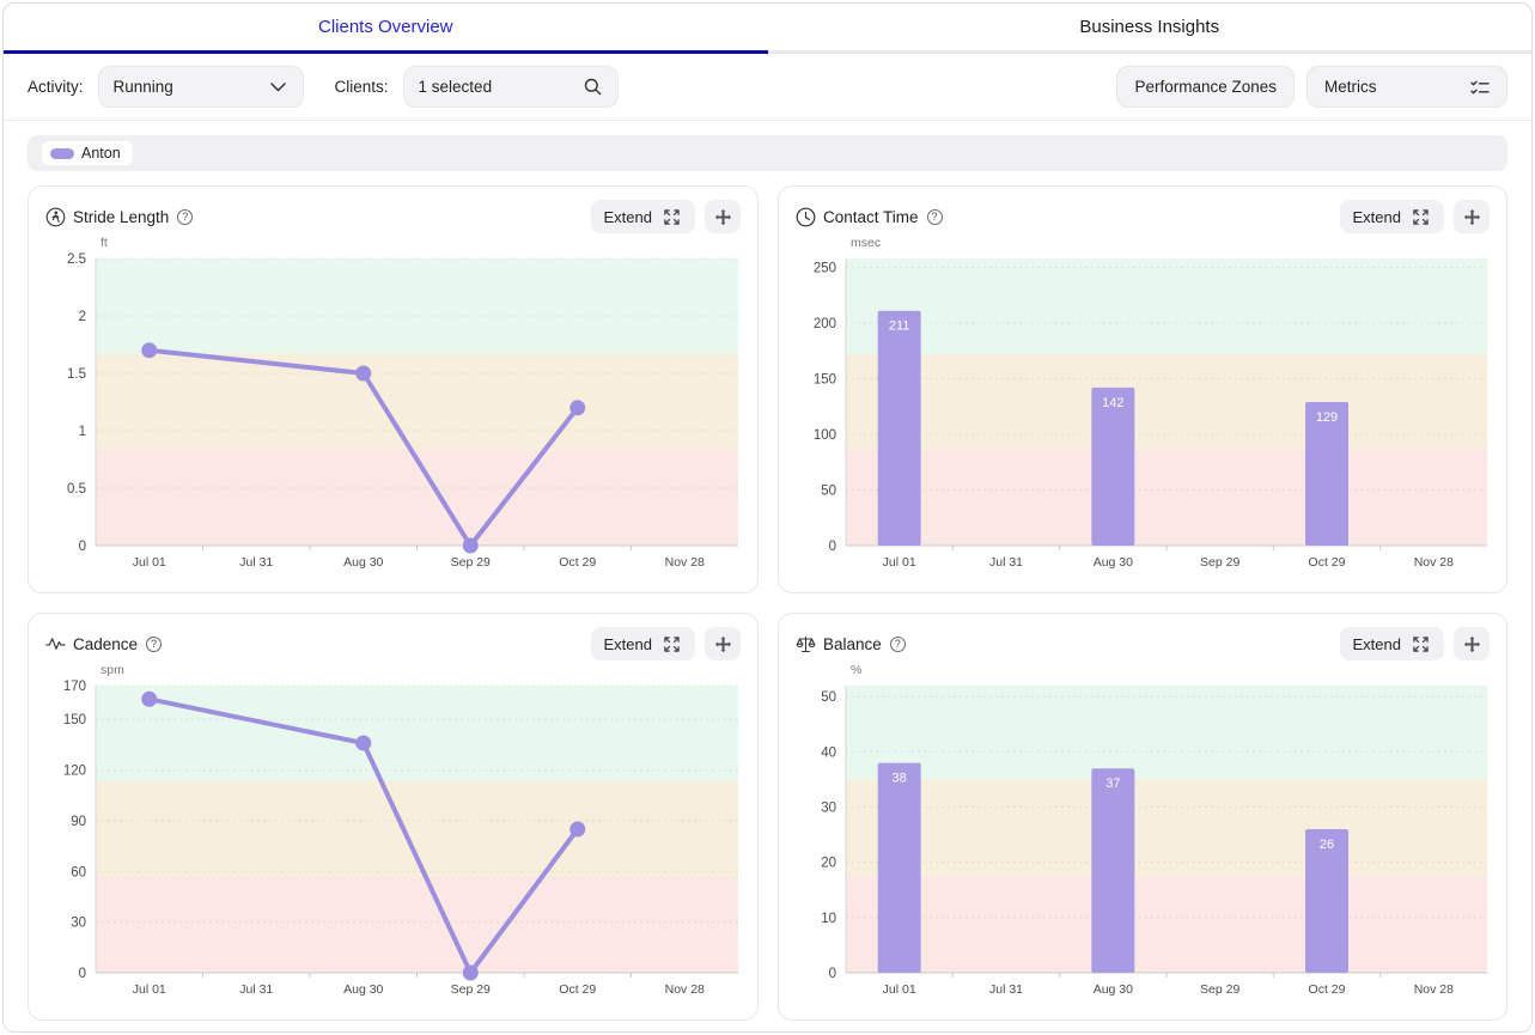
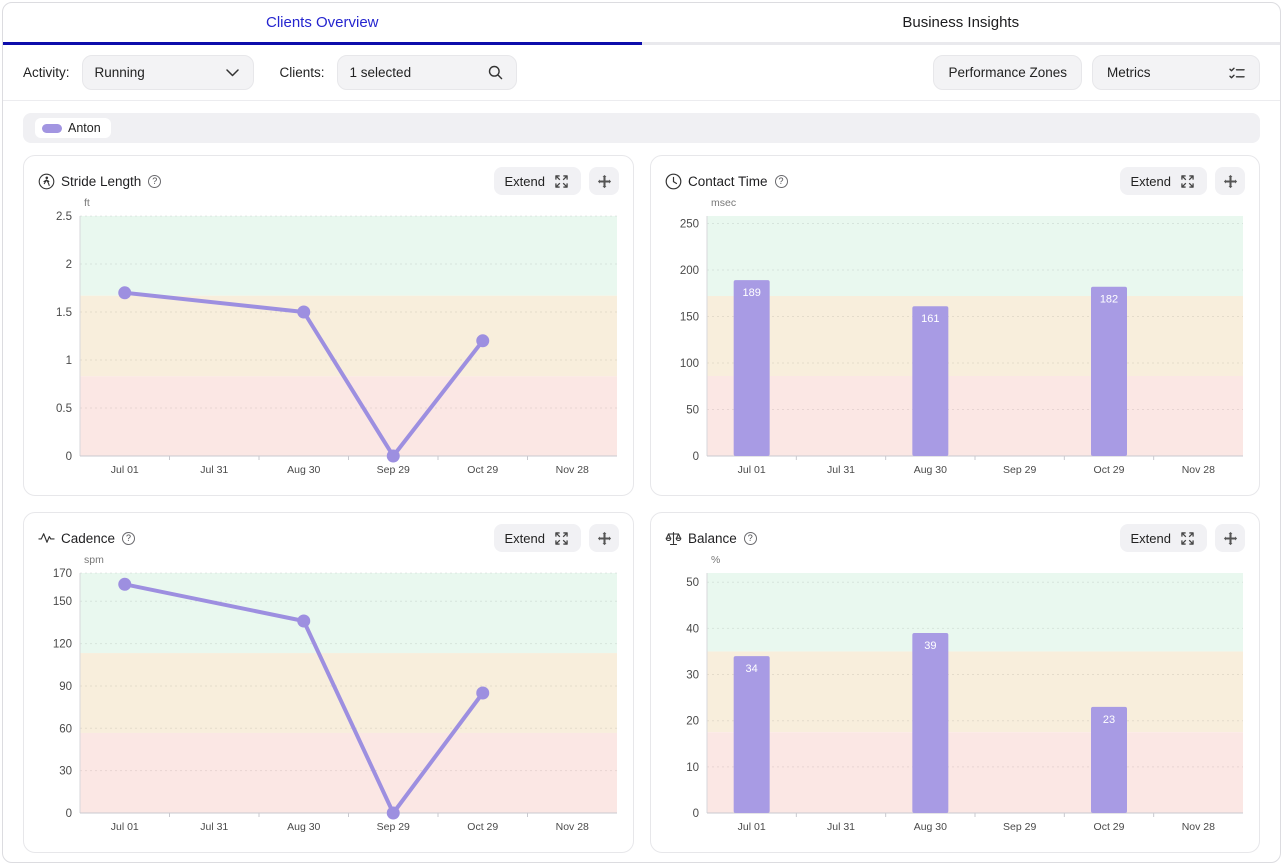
Contact Time/Jul 01: 211 -> 189
Contact Time/Aug 30: 142 -> 161
Contact Time/Oct 29: 129 -> 182
Balance/Jul 01: 38 -> 34
Balance/Aug 30: 37 -> 39
Balance/Oct 29: 26 -> 23
